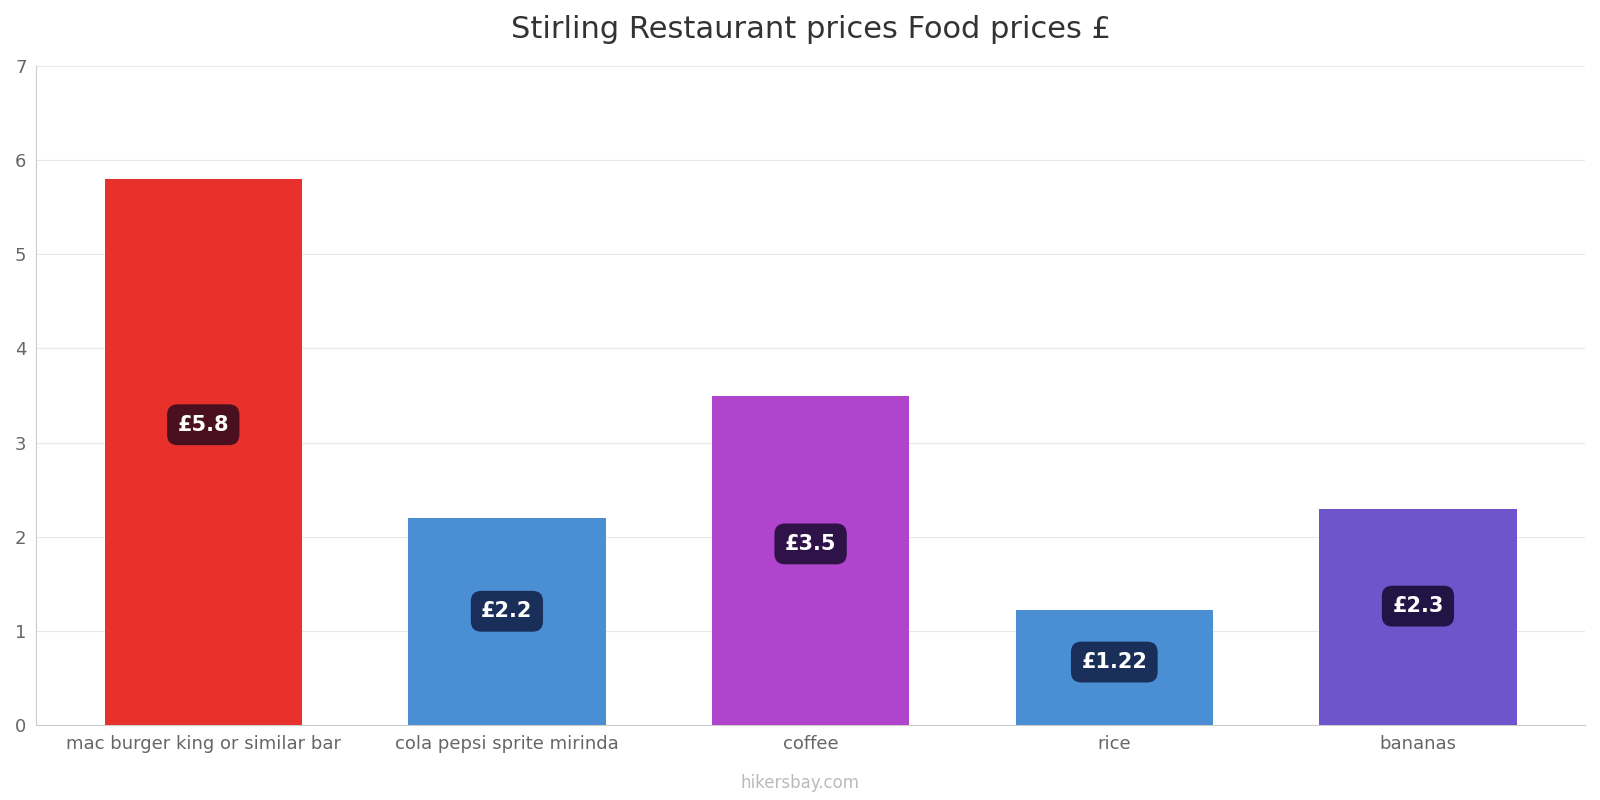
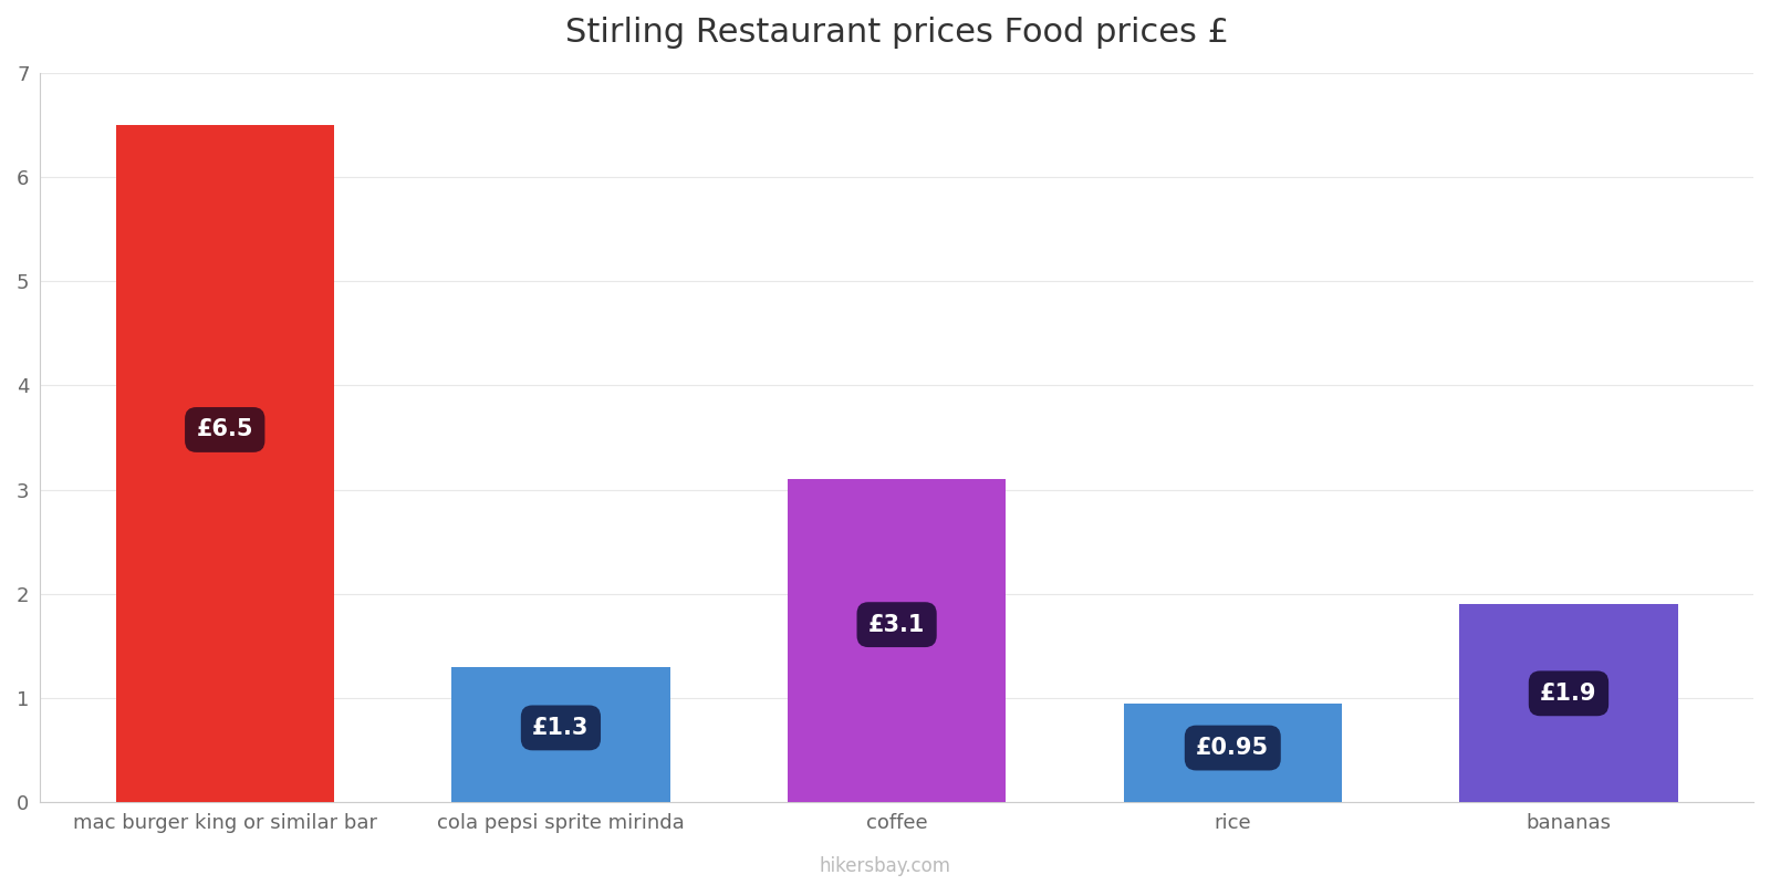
mac burger king or similar bar: £5.8 -> £6.5
cola pepsi sprite mirinda: £2.2 -> £1.3
coffee: £3.5 -> £3.1
rice: £1.22 -> £0.95
bananas: £2.3 -> £1.9
